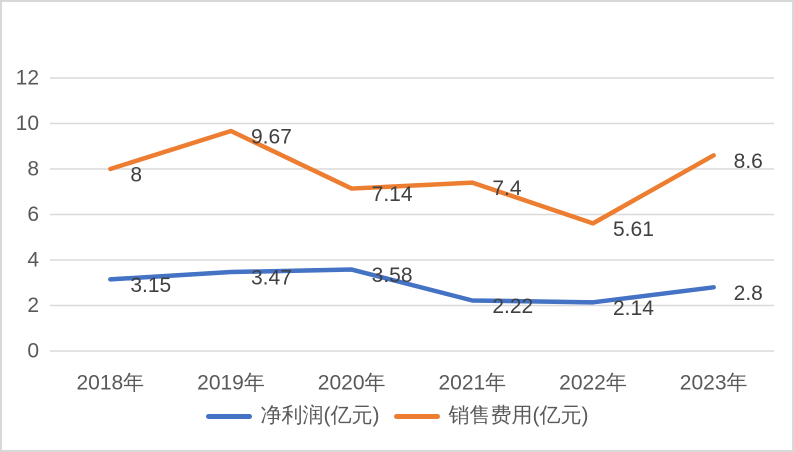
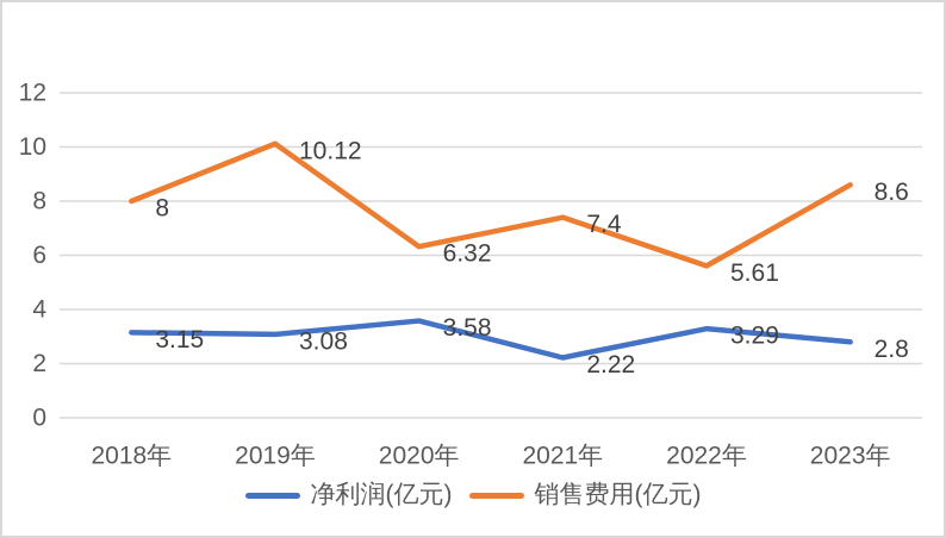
净利润(亿元)/2019年: 3.47 -> 3.08
销售费用(亿元)/2019年: 9.67 -> 10.12
销售费用(亿元)/2020年: 7.14 -> 6.32
净利润(亿元)/2022年: 2.14 -> 3.29
